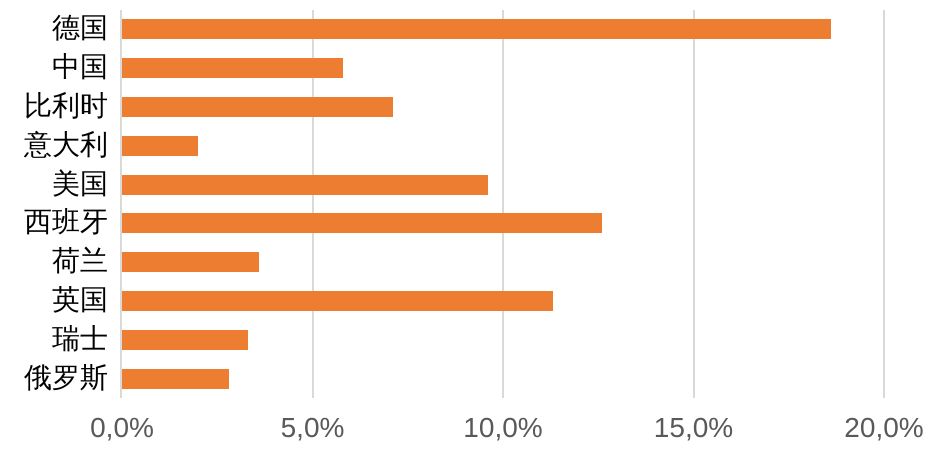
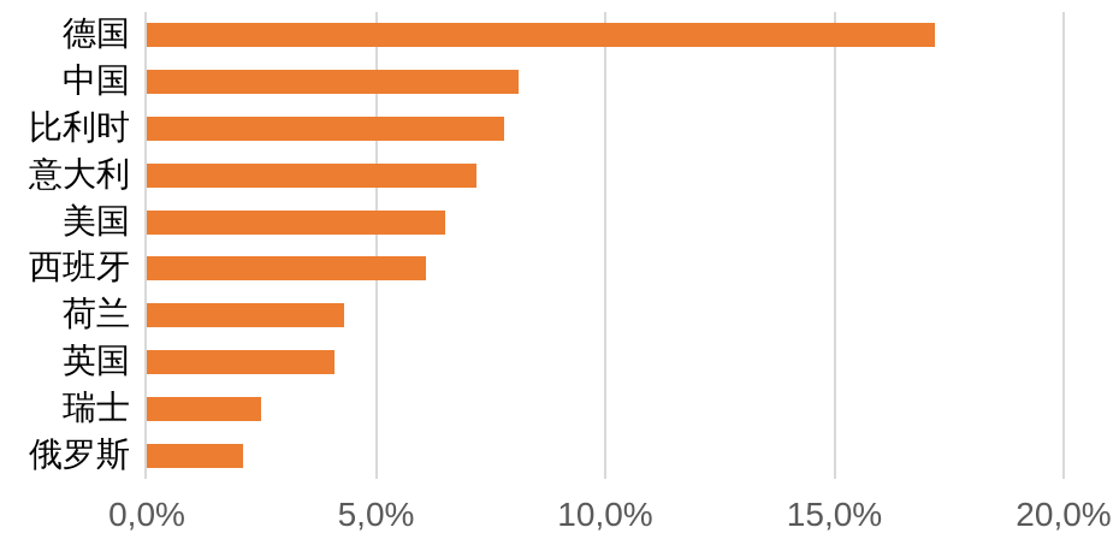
德国: 18,6% -> 17,2%
中国: 5,8% -> 8,1%
比利时: 7,1% -> 7,8%
意大利: 2,0% -> 7,2%
美国: 9,6% -> 6,5%
西班牙: 12,6% -> 6,1%
荷兰: 3,6% -> 4,3%
英国: 11,3% -> 4,1%
瑞士: 3,3% -> 2,5%
俄罗斯: 2,8% -> 2,1%
